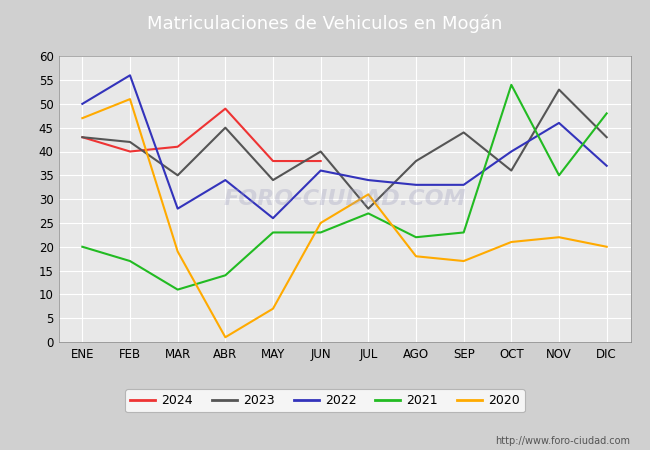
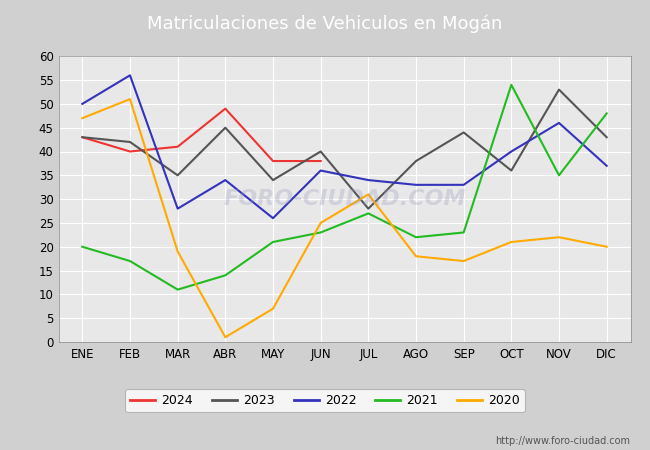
2021/MAY: 23 -> 21
